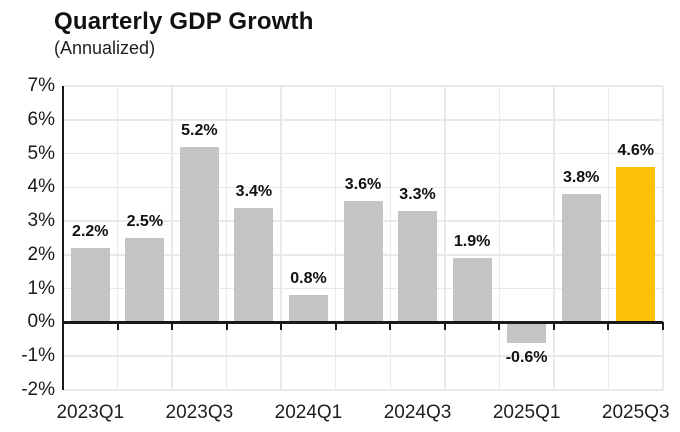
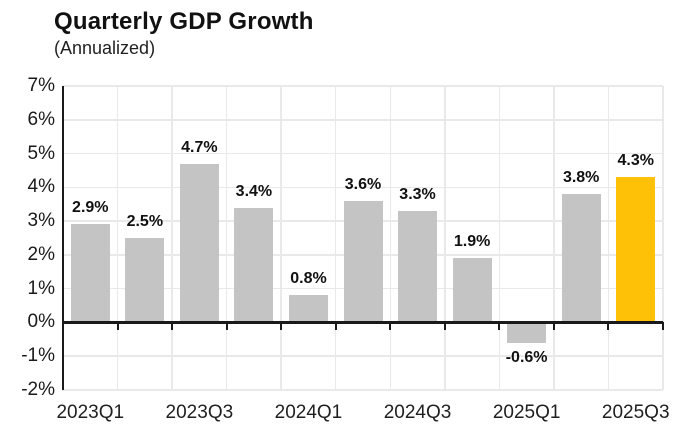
2023Q1: 2.2% -> 2.9%
2023Q3: 5.2% -> 4.7%
2025Q3: 4.6% -> 4.3%
